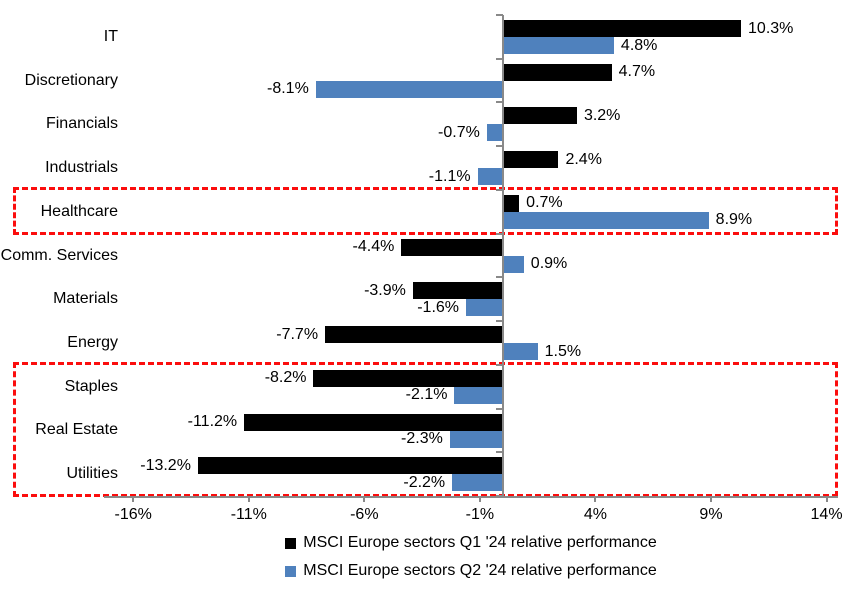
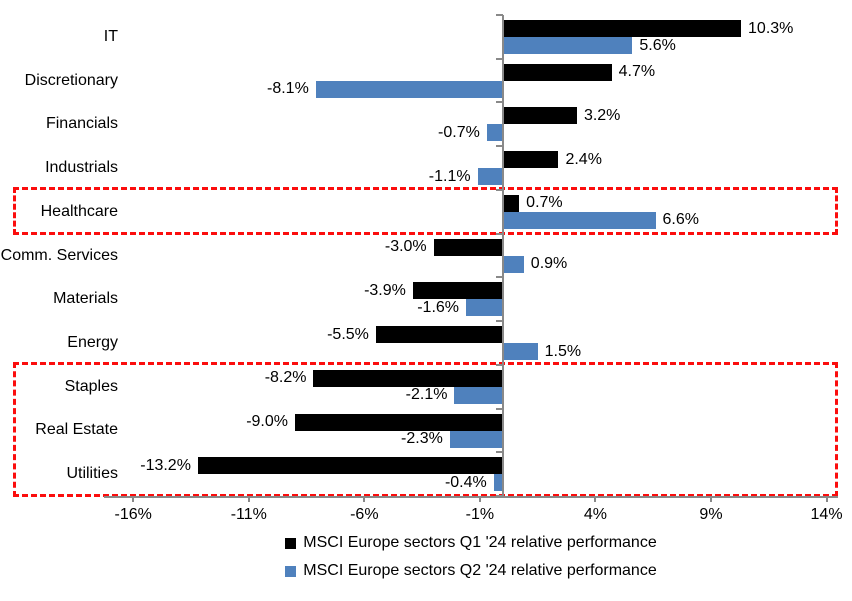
MSCI Europe sectors Q2 '24 relative performance/IT: 4.8% -> 5.6%
MSCI Europe sectors Q2 '24 relative performance/Healthcare: 8.9% -> 6.6%
MSCI Europe sectors Q1 '24 relative performance/Comm. Services: -4.4% -> -3.0%
MSCI Europe sectors Q1 '24 relative performance/Energy: -7.7% -> -5.5%
MSCI Europe sectors Q1 '24 relative performance/Real Estate: -11.2% -> -9.0%
MSCI Europe sectors Q2 '24 relative performance/Utilities: -2.2% -> -0.4%
